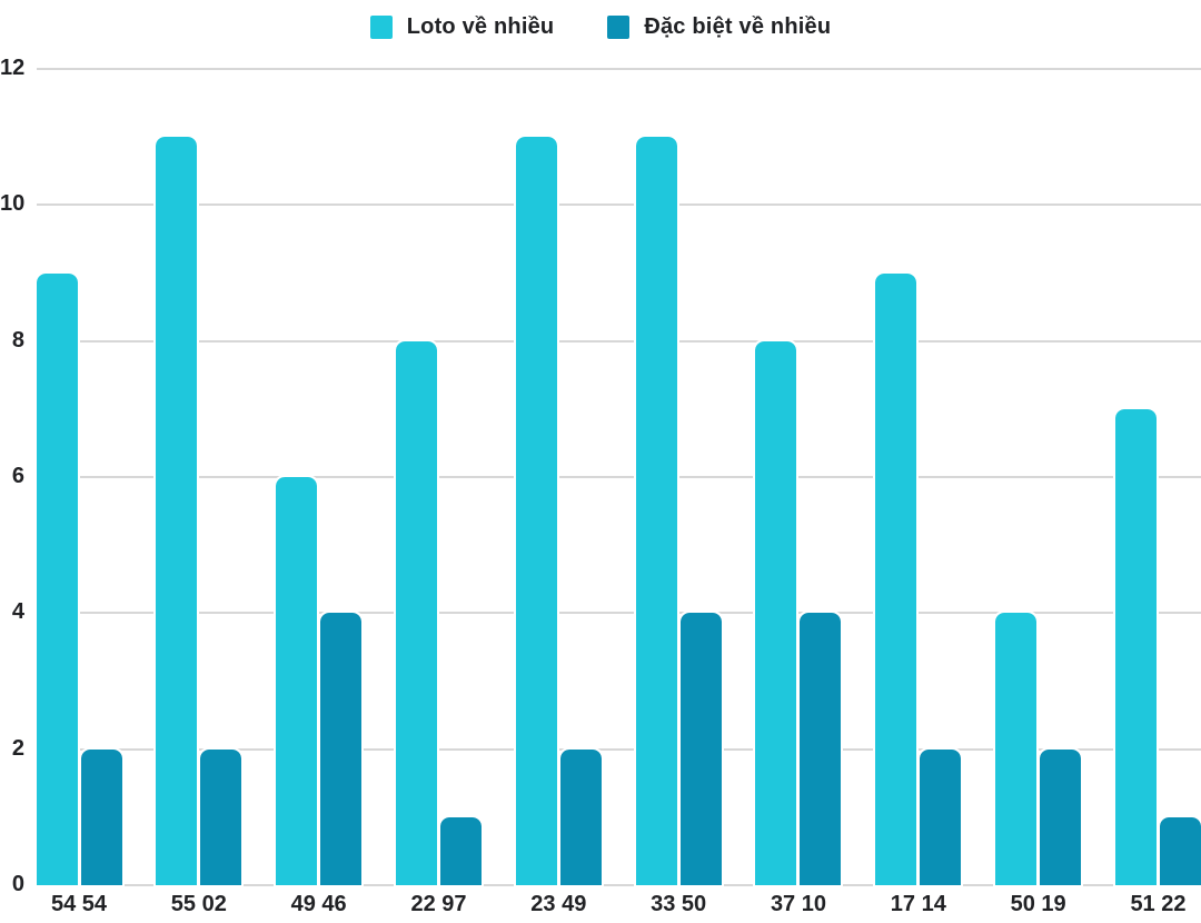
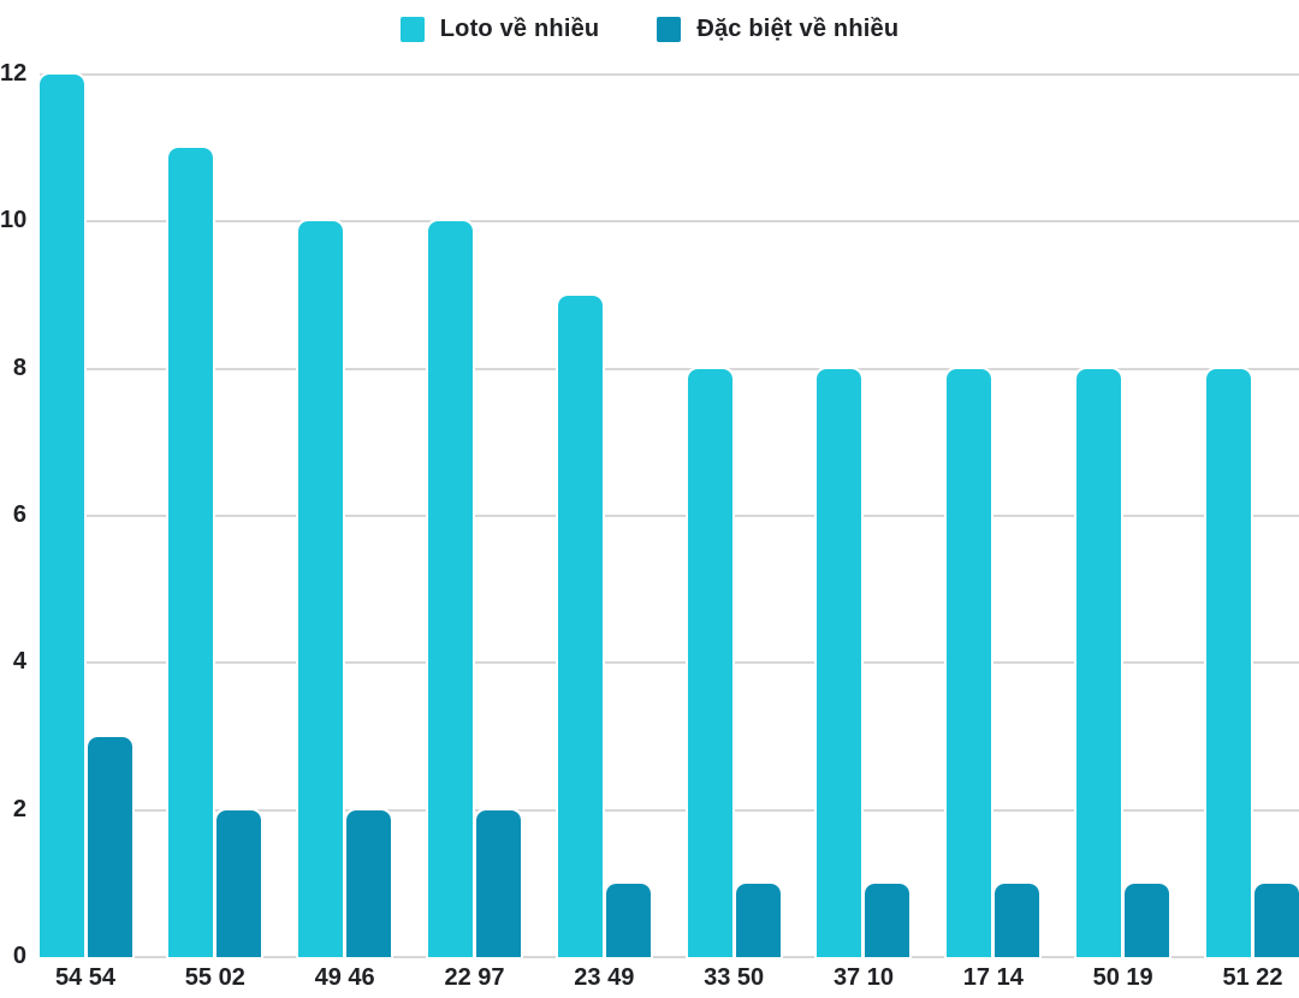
Loto về nhiều/54 54: 9 -> 12
Đặc biệt về nhiều/54 54: 2 -> 3
Loto về nhiều/49 46: 6 -> 10
Đặc biệt về nhiều/49 46: 4 -> 2
Loto về nhiều/22 97: 8 -> 10
Đặc biệt về nhiều/22 97: 1 -> 2
Loto về nhiều/23 49: 11 -> 9
Đặc biệt về nhiều/23 49: 2 -> 1
Loto về nhiều/33 50: 11 -> 8
Đặc biệt về nhiều/33 50: 4 -> 1
Đặc biệt về nhiều/37 10: 4 -> 1
Loto về nhiều/17 14: 9 -> 8
Đặc biệt về nhiều/17 14: 2 -> 1
Loto về nhiều/50 19: 4 -> 8
Đặc biệt về nhiều/50 19: 2 -> 1
Loto về nhiều/51 22: 7 -> 8
